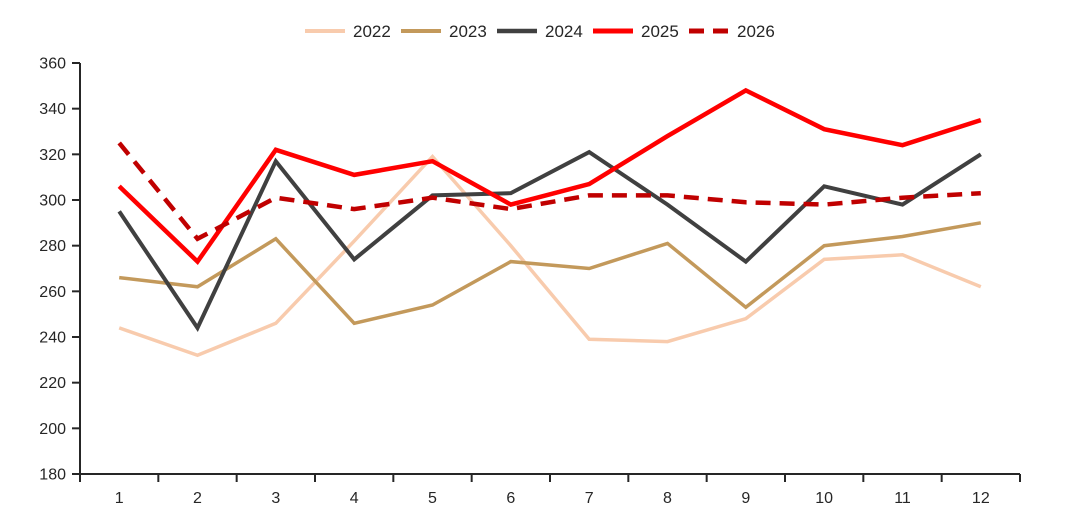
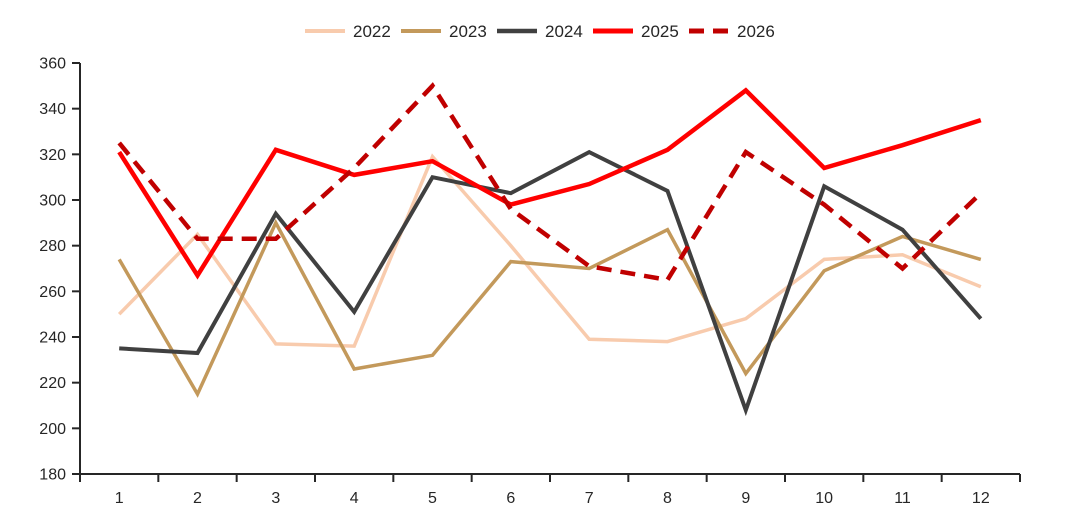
2022/1: 244 -> 250
2023/1: 266 -> 274
2024/1: 295 -> 235
2025/1: 306 -> 321
2022/2: 232 -> 285
2023/2: 262 -> 215
2024/2: 244 -> 233
2025/2: 273 -> 267
2022/3: 246 -> 237
2023/3: 283 -> 290
2024/3: 317 -> 294
2026/3: 301 -> 283
2022/4: 282 -> 236
2023/4: 246 -> 226
2024/4: 274 -> 251
2026/4: 296 -> 314
2023/5: 254 -> 232
2024/5: 302 -> 310
2026/5: 301 -> 350
2026/7: 302 -> 271
2023/8: 281 -> 287
2024/8: 298 -> 304
2025/8: 328 -> 322
2026/8: 302 -> 265
2023/9: 253 -> 224
2024/9: 273 -> 208
2026/9: 299 -> 321
2023/10: 280 -> 269
2025/10: 331 -> 314
2024/11: 298 -> 287
2026/11: 301 -> 270
2023/12: 290 -> 274
2024/12: 320 -> 248
